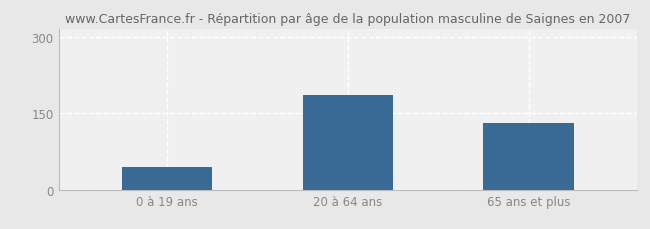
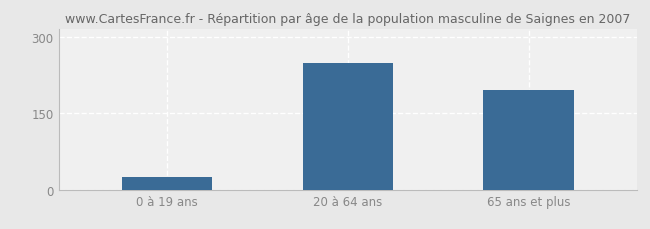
0 à 19 ans: 45 -> 26
20 à 64 ans: 185 -> 248
65 ans et plus: 130 -> 196
